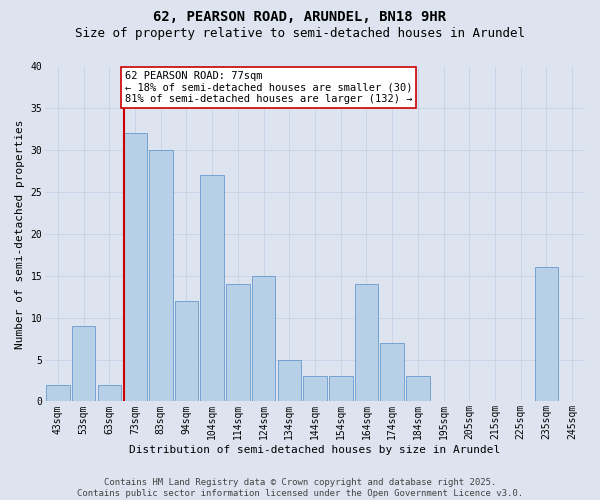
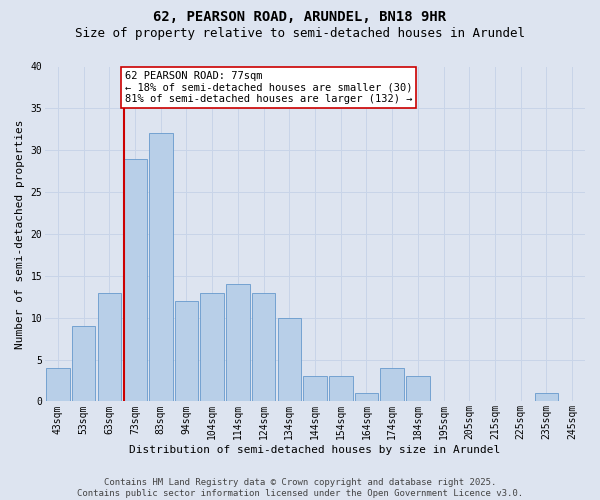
43sqm: 2 -> 4
63sqm: 2 -> 13
73sqm: 32 -> 29
83sqm: 30 -> 32
104sqm: 27 -> 13
124sqm: 15 -> 13
134sqm: 5 -> 10
164sqm: 14 -> 1
174sqm: 7 -> 4
235sqm: 16 -> 1
